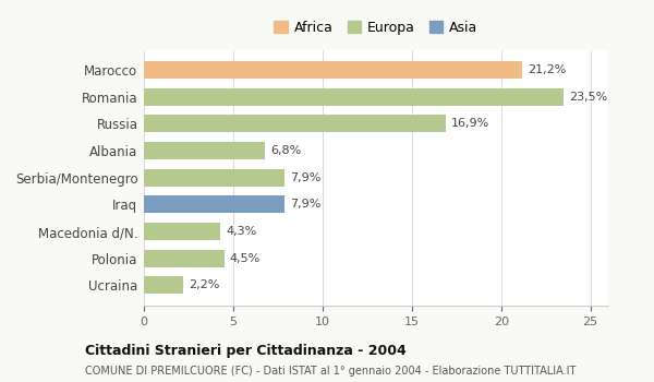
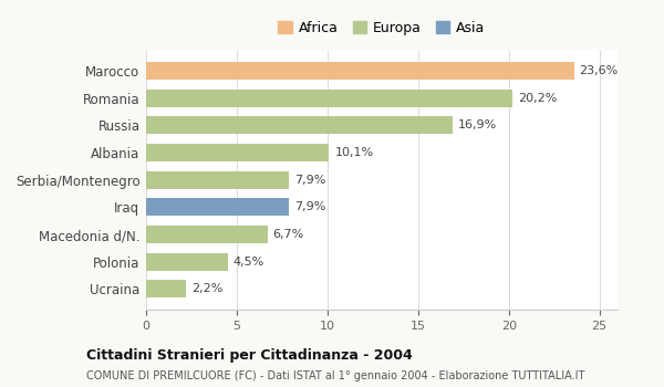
Marocco: 21,2% -> 23,6%
Romania: 23,5% -> 20,2%
Albania: 6,8% -> 10,1%
Macedonia d/N.: 4,3% -> 6,7%
